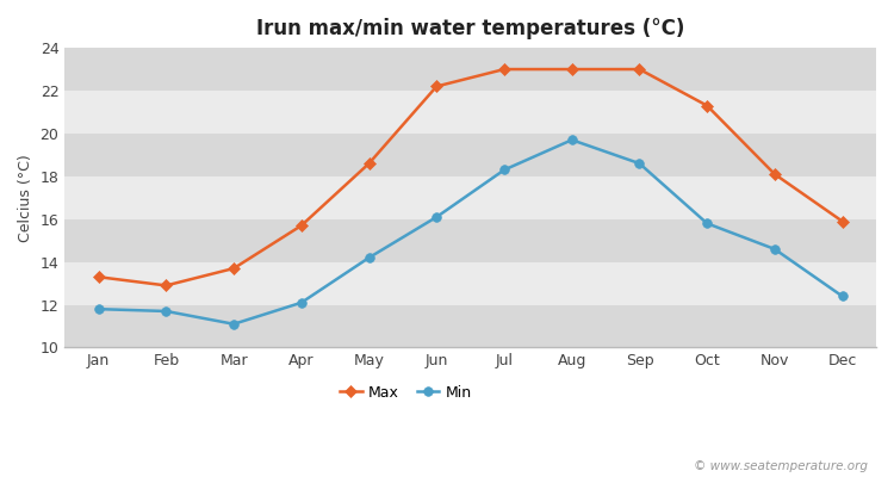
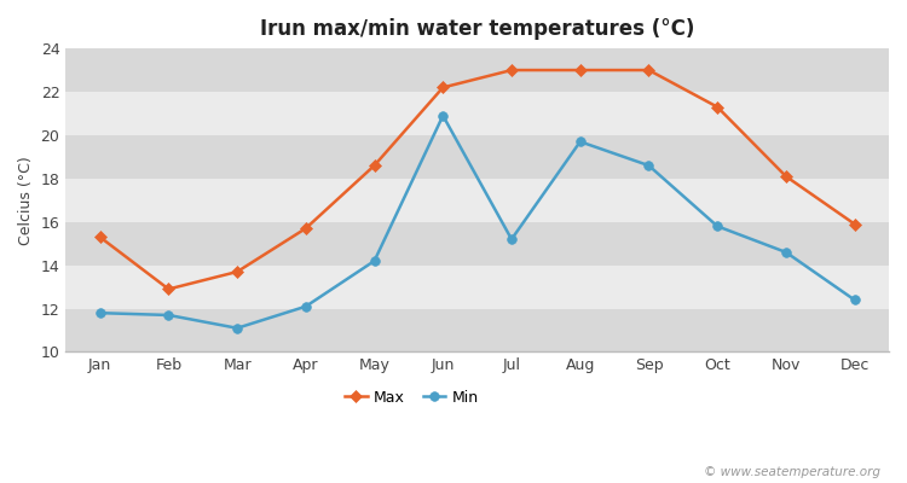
Max/Jan: 13.3 -> 15.3
Min/Jun: 16.1 -> 20.9
Min/Jul: 18.3 -> 15.2
